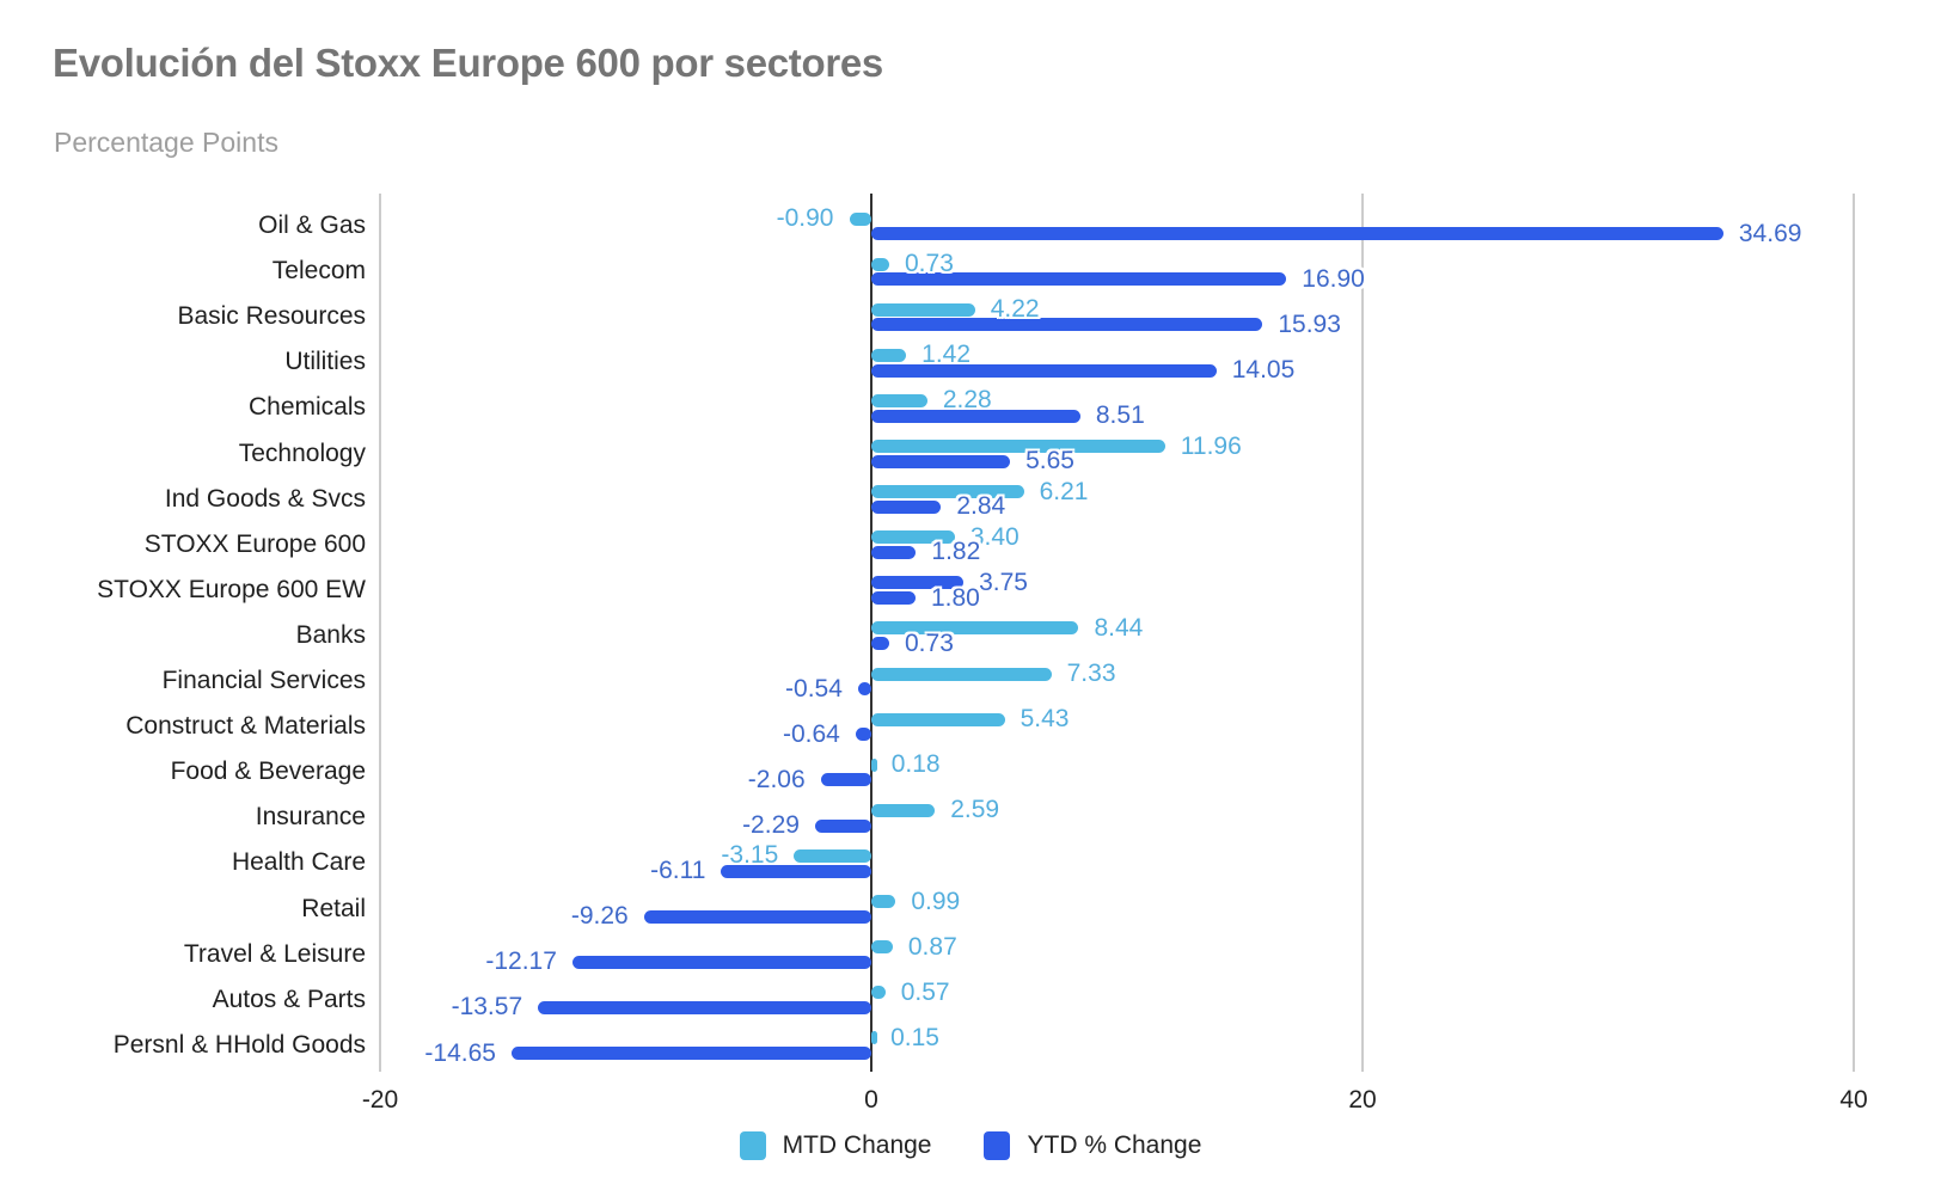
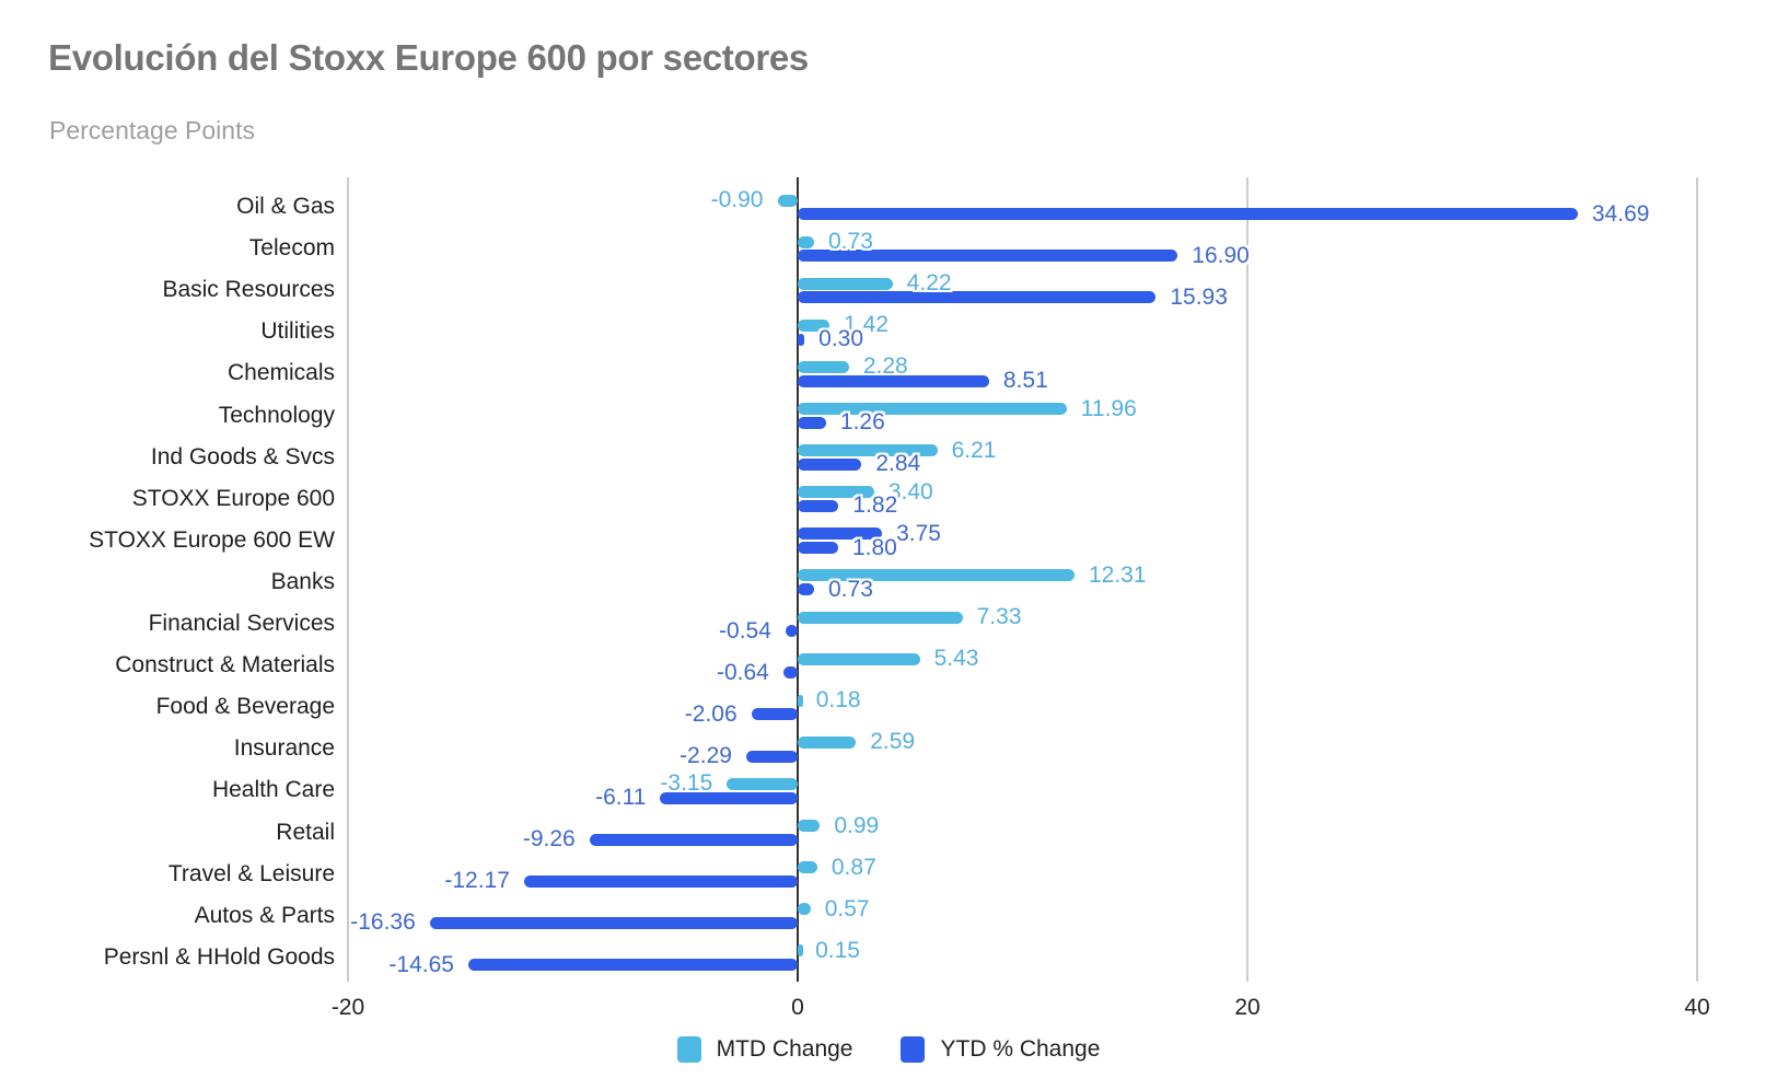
YTD % Change/Utilities: 14.05 -> 0.30
YTD % Change/Technology: 5.65 -> 1.26
MTD Change/Banks: 8.44 -> 12.31
YTD % Change/Autos & Parts: -13.57 -> -16.36
